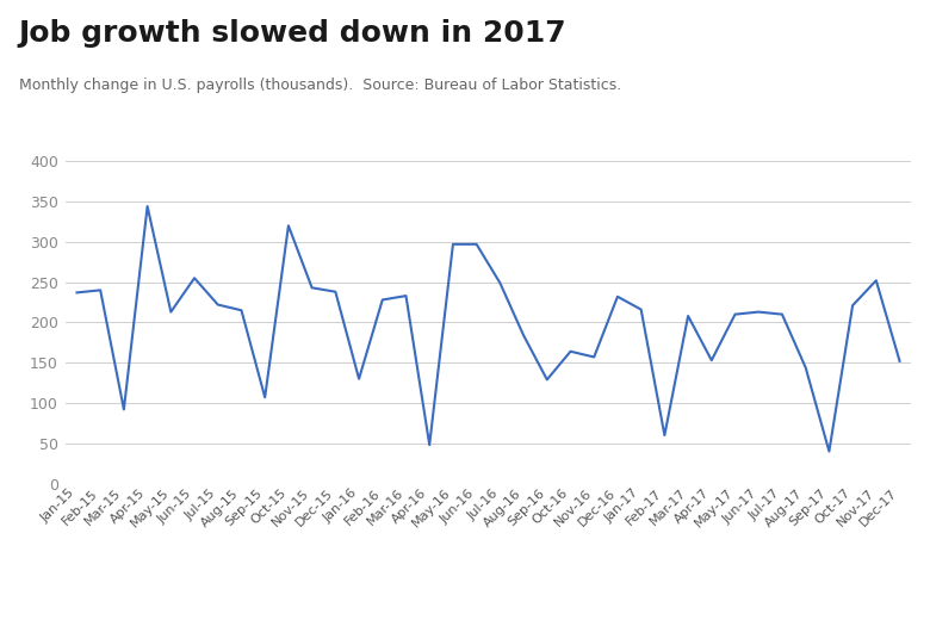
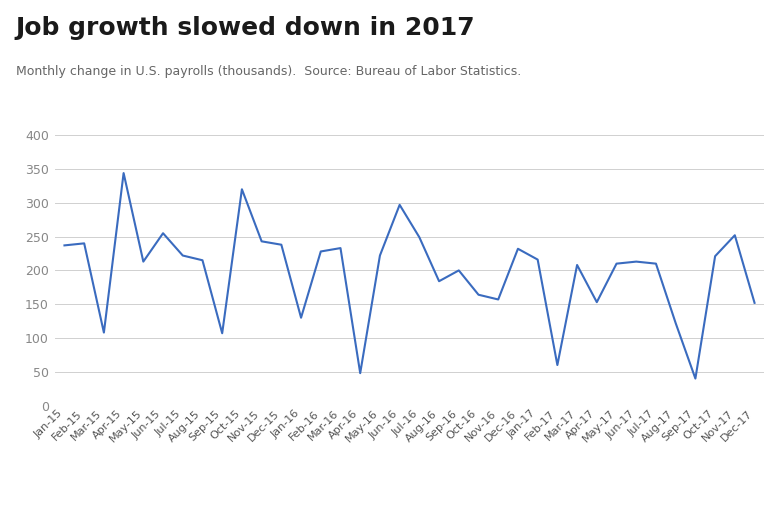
Mar-15: 92 -> 108
May-16: 297 -> 222
Sep-16: 129 -> 200
Aug-17: 144 -> 122
